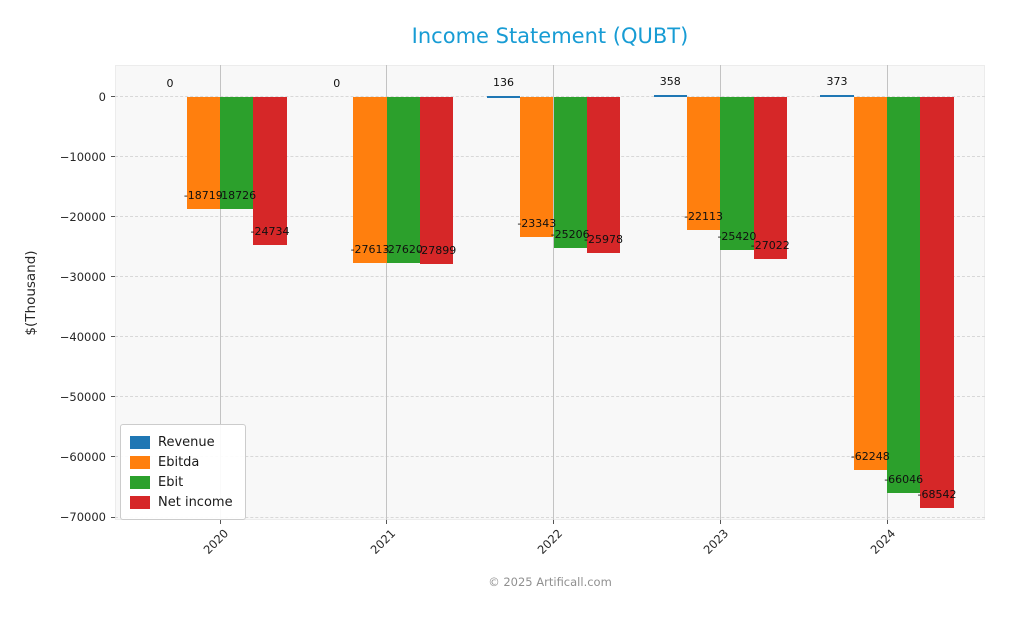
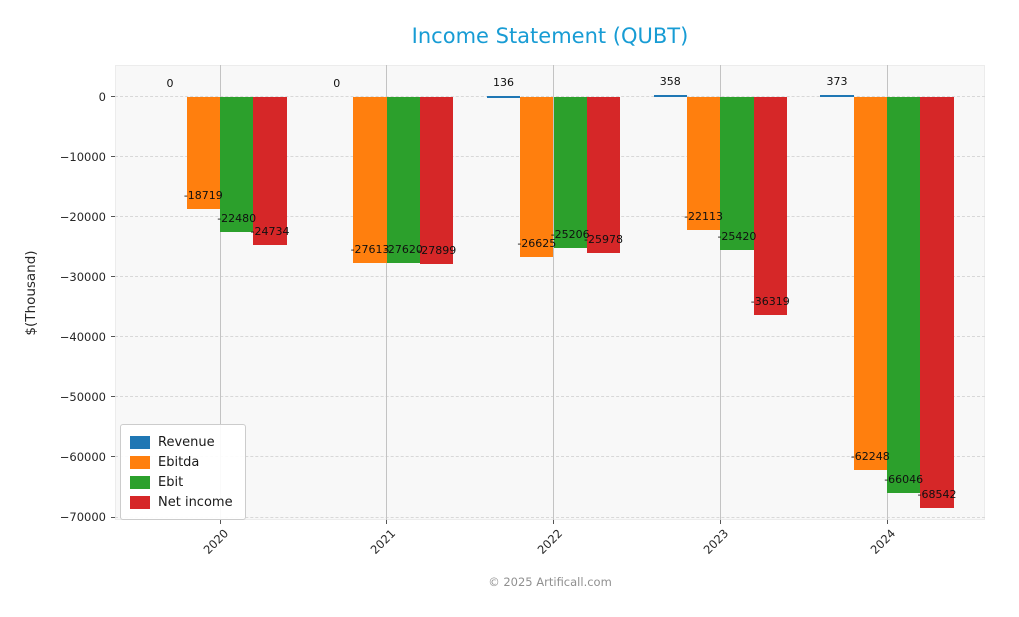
Ebit/2020: -18726 -> -22480
Ebitda/2022: -23343 -> -26625
Net income/2023: -27022 -> -36319
